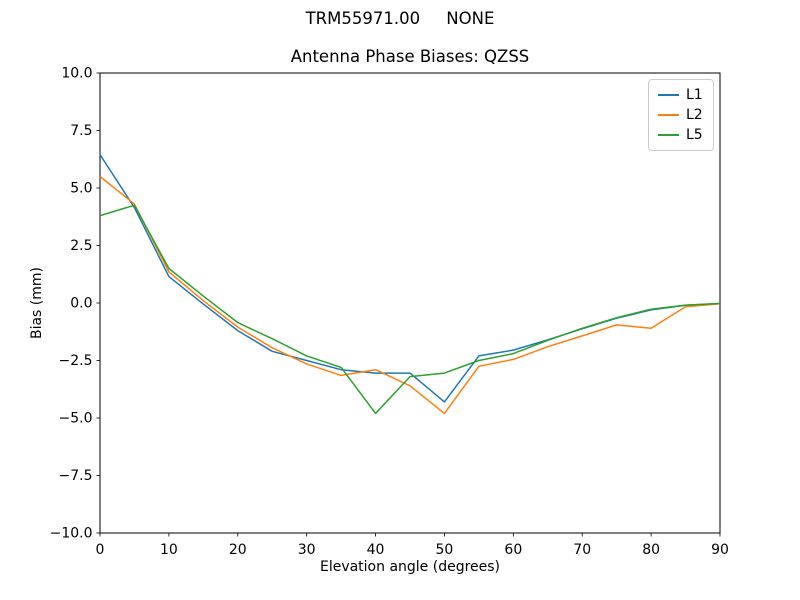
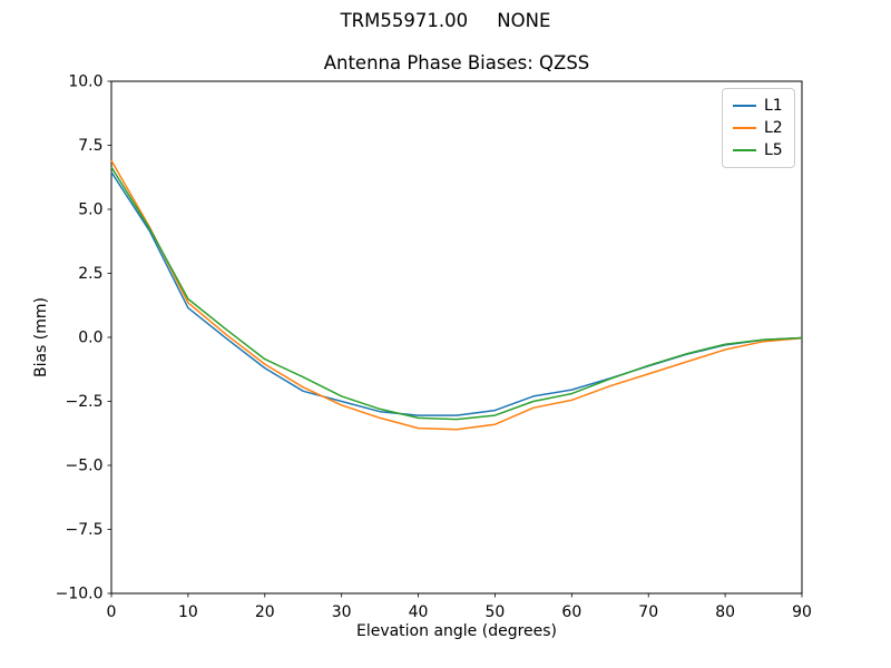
L2/0: 5.5 -> 6.9
L5/0: 3.8 -> 6.7
L2/40: -2.9 -> -3.5
L5/40: -4.8 -> -3.1
L1/50: -4.3 -> -2.9
L2/50: -4.8 -> -3.4
L2/80: -1.1 -> -0.5
